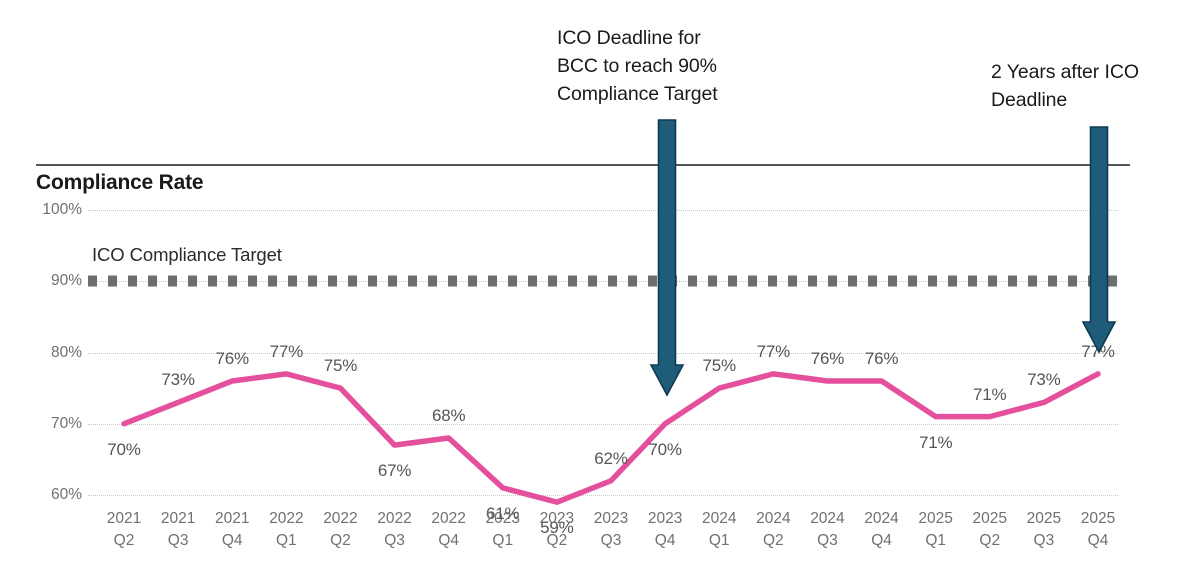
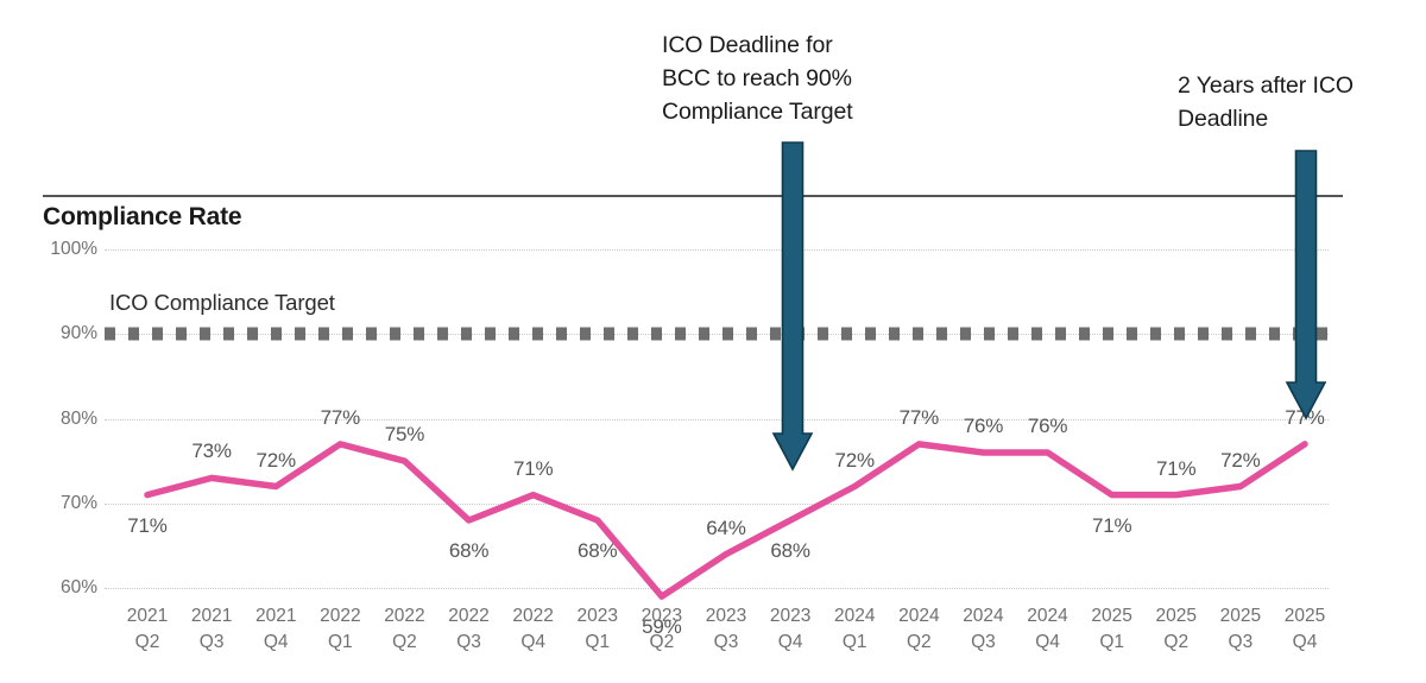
2021 Q2: 70% -> 71%
2021 Q4: 76% -> 72%
2022 Q3: 67% -> 68%
2022 Q4: 68% -> 71%
2023 Q1: 61% -> 68%
2023 Q3: 62% -> 64%
2023 Q4: 70% -> 68%
2024 Q1: 75% -> 72%
2025 Q3: 73% -> 72%
